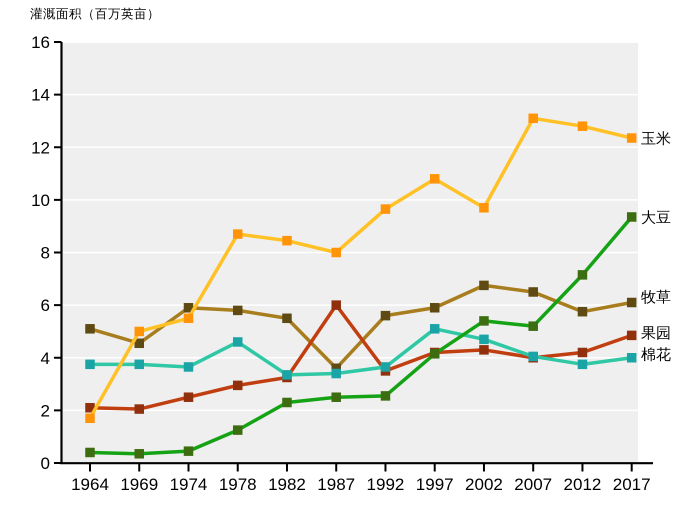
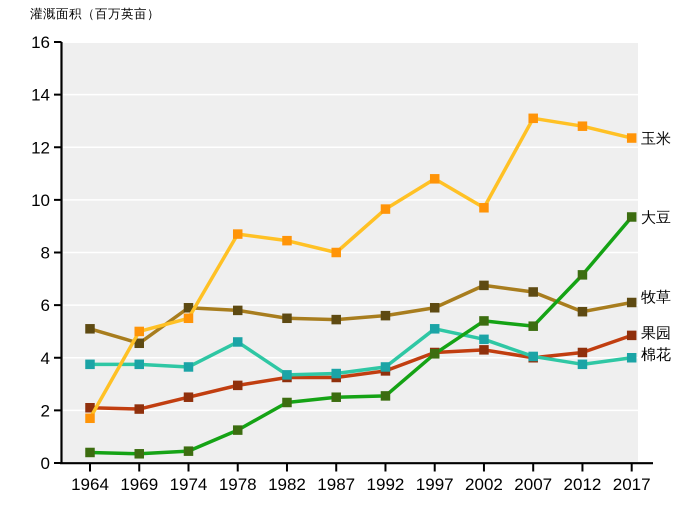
牧草/1987: 3.6 -> 5.5
果园/1987: 6.0 -> 3.2
